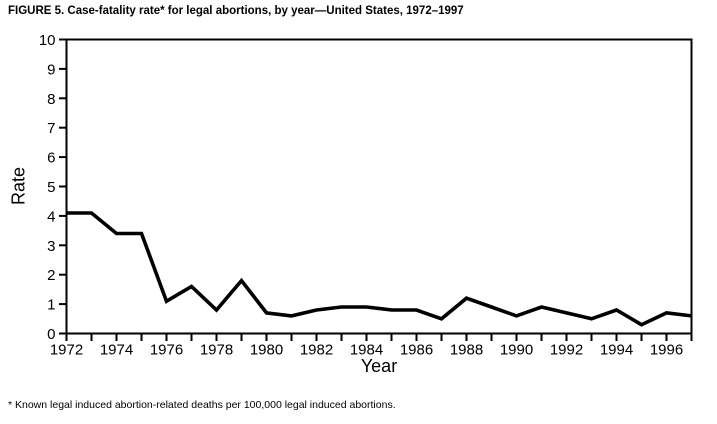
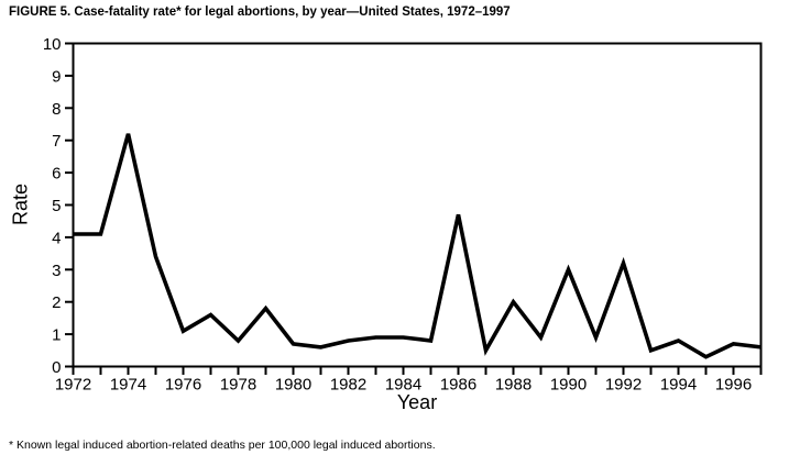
1974: 3.4 -> 7.2
1986: 0.8 -> 4.7
1988: 1.2 -> 2.0
1990: 0.6 -> 3.0
1992: 0.7 -> 3.2
